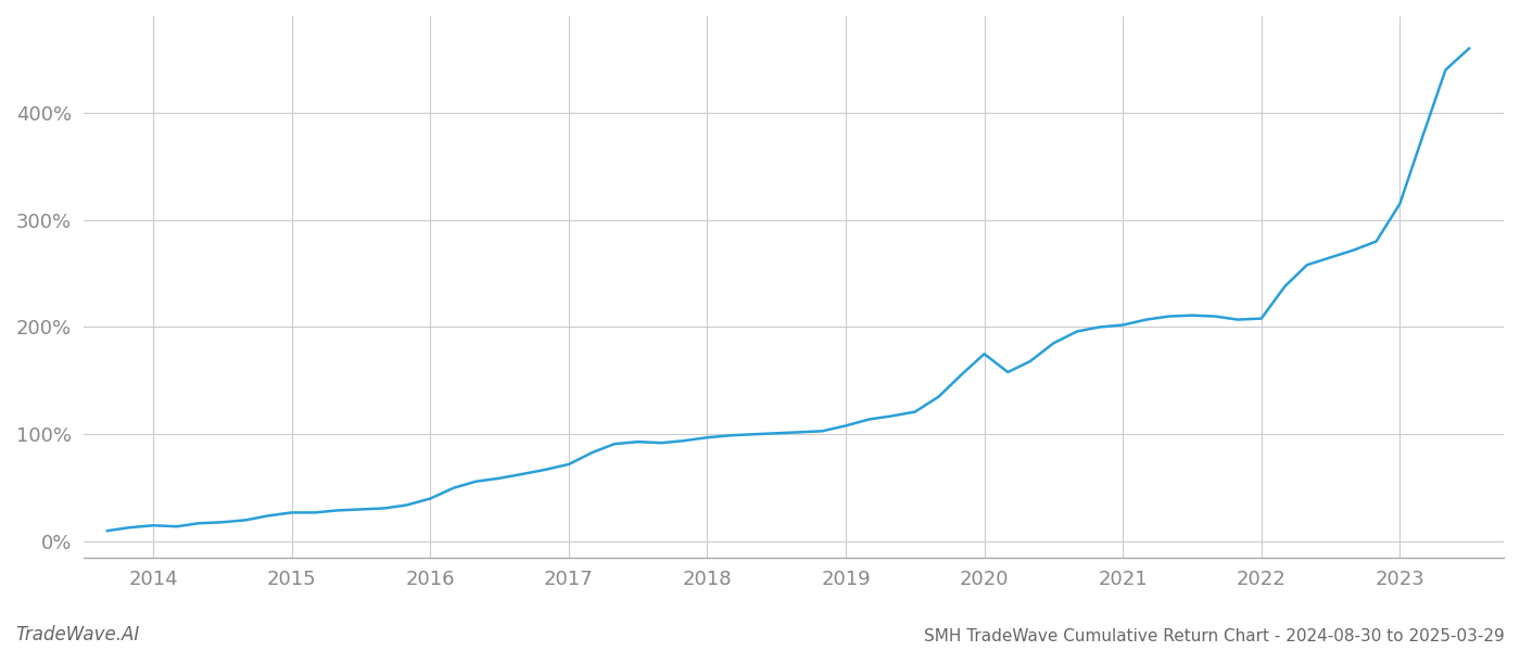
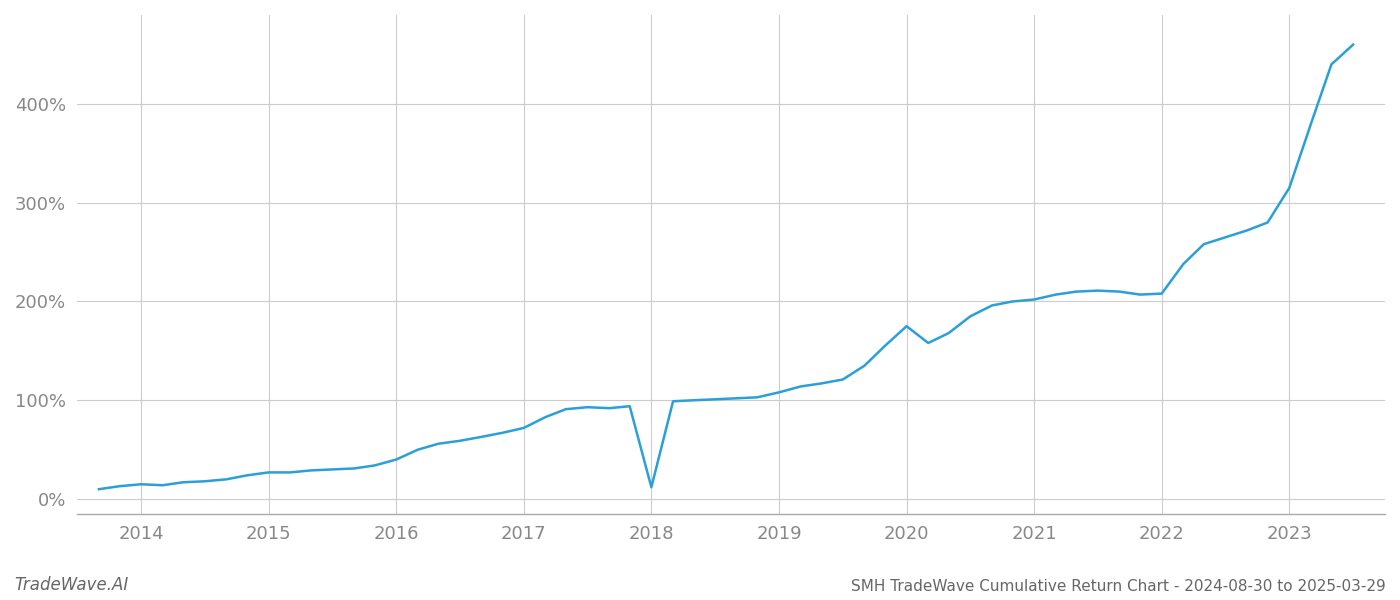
2018: 97% -> 12%
